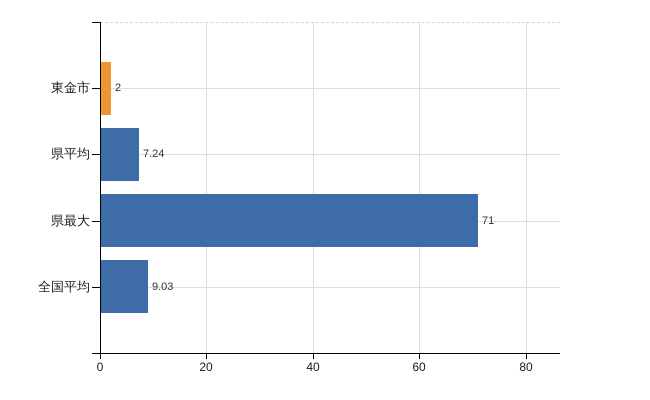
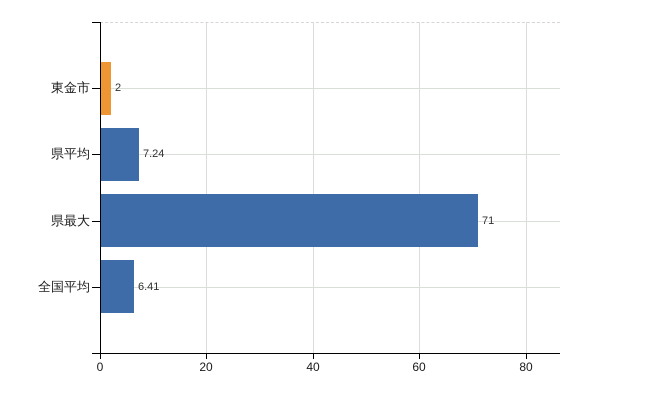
全国平均: 9.03 -> 6.41
